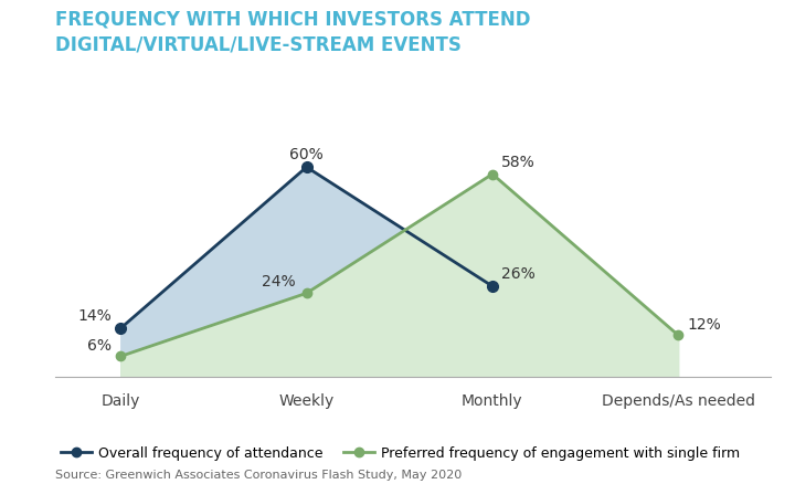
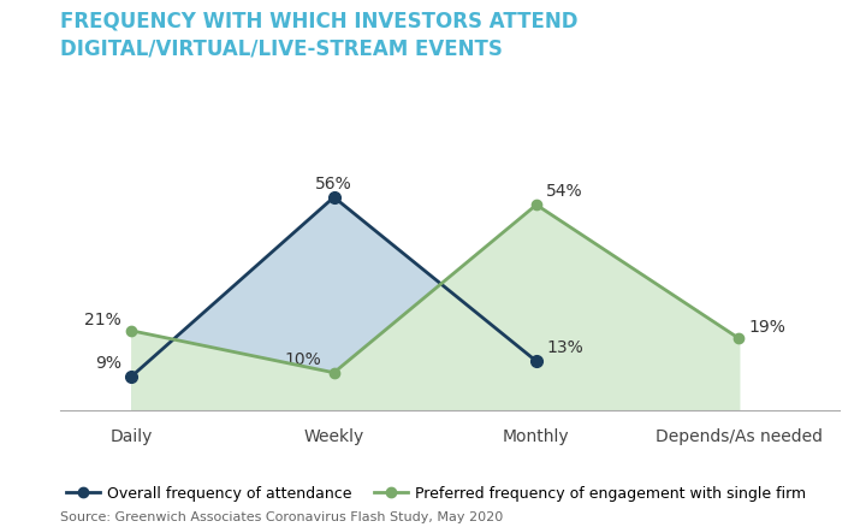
Overall frequency of attendance/Daily: 14% -> 9%
Preferred frequency of engagement with single firm/Daily: 6% -> 21%
Overall frequency of attendance/Weekly: 60% -> 56%
Preferred frequency of engagement with single firm/Weekly: 24% -> 10%
Overall frequency of attendance/Monthly: 26% -> 13%
Preferred frequency of engagement with single firm/Monthly: 58% -> 54%
Preferred frequency of engagement with single firm/Depends/As needed: 12% -> 19%
